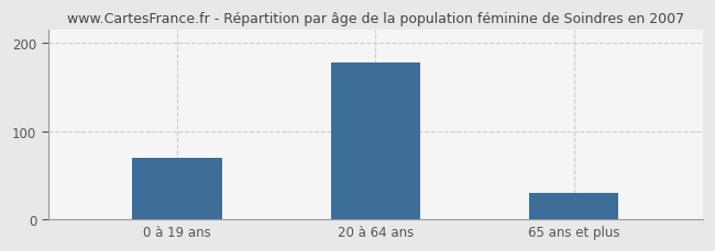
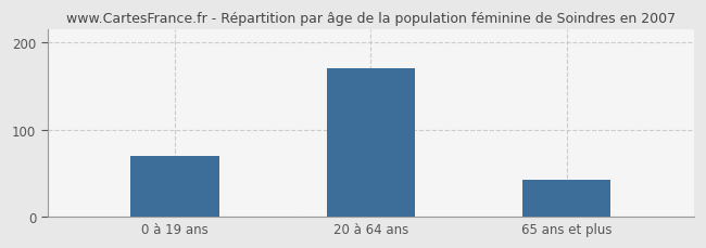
20 à 64 ans: 178 -> 170
65 ans et plus: 30 -> 42
